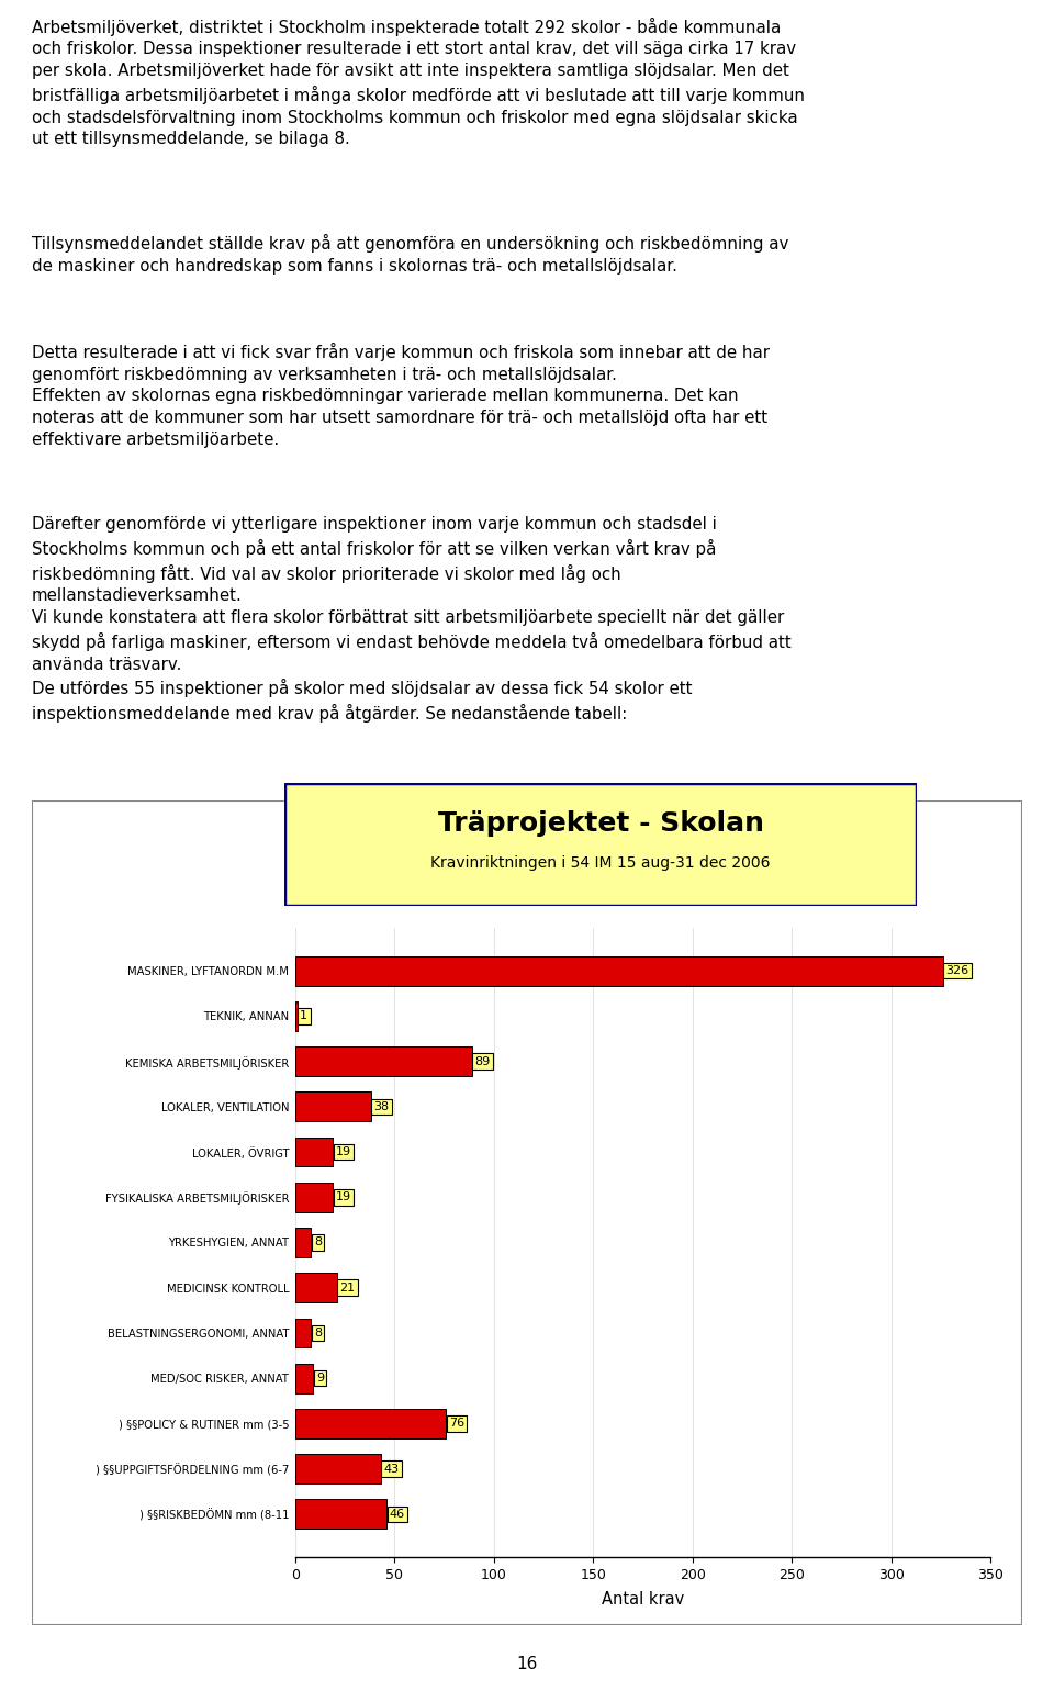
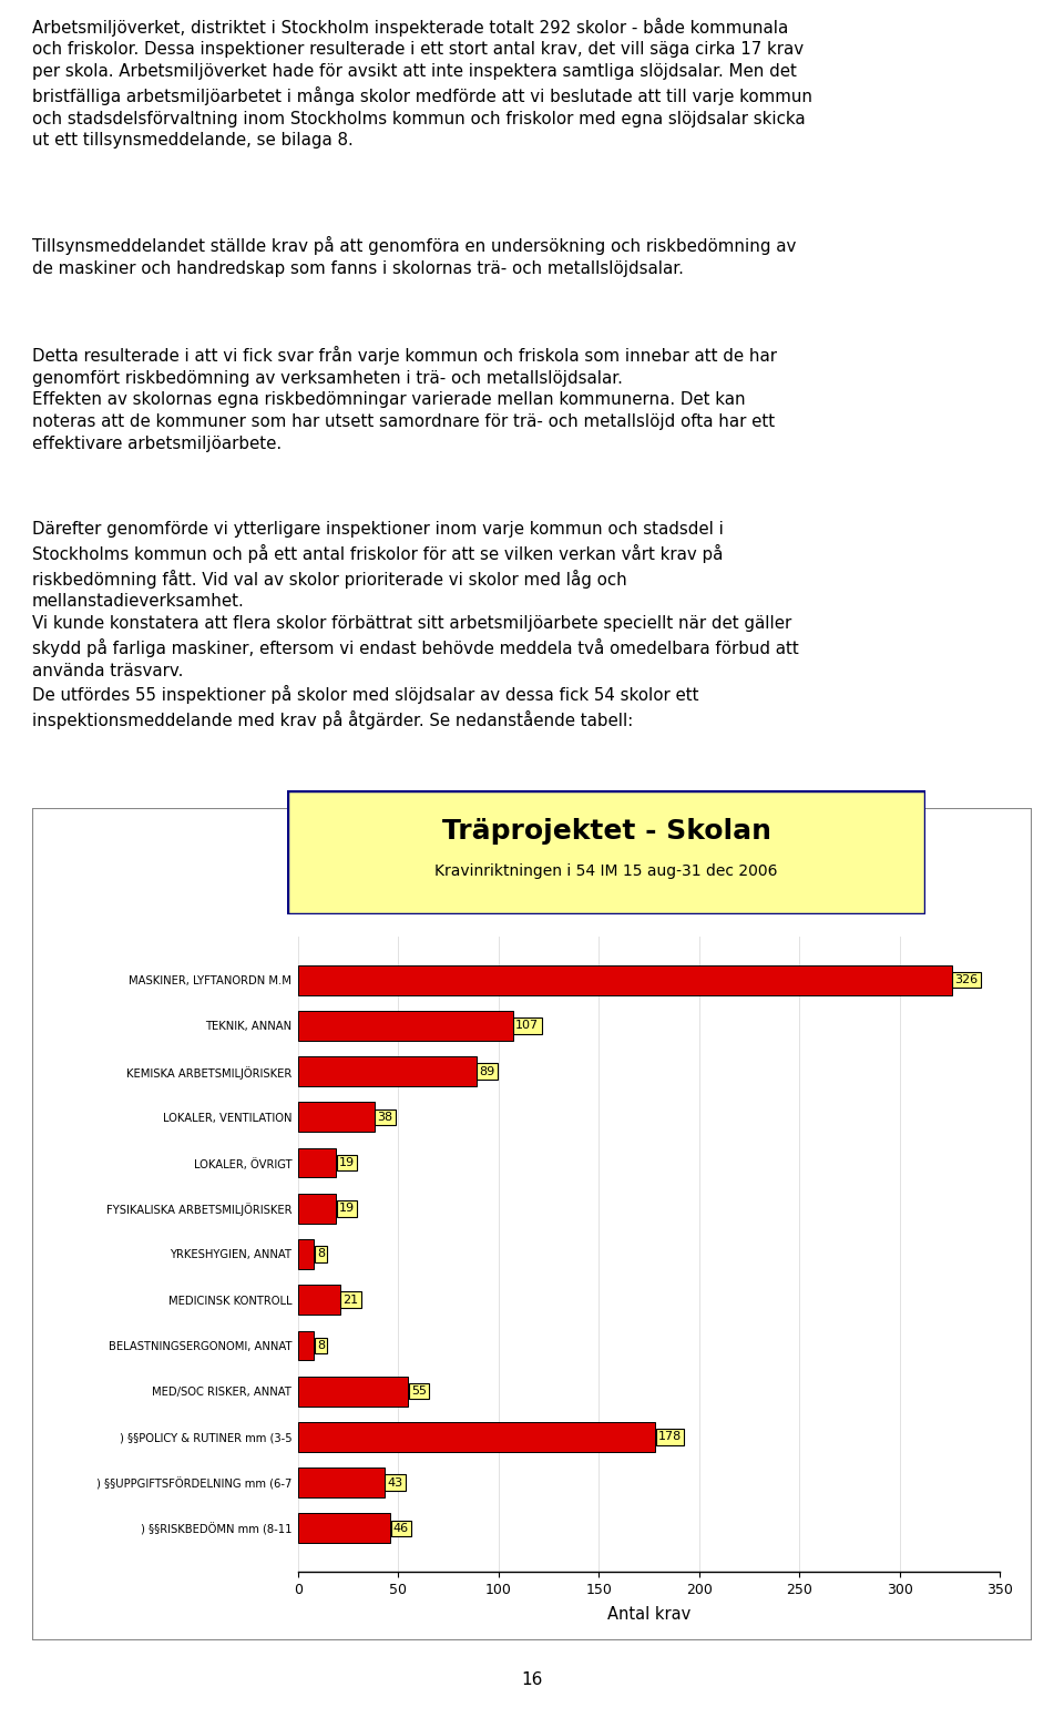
TEKNIK, ANNAN: 1 -> 107
MED/SOC RISKER, ANNAT: 9 -> 55
) §§POLICY & RUTINER mm (3-5: 76 -> 178
